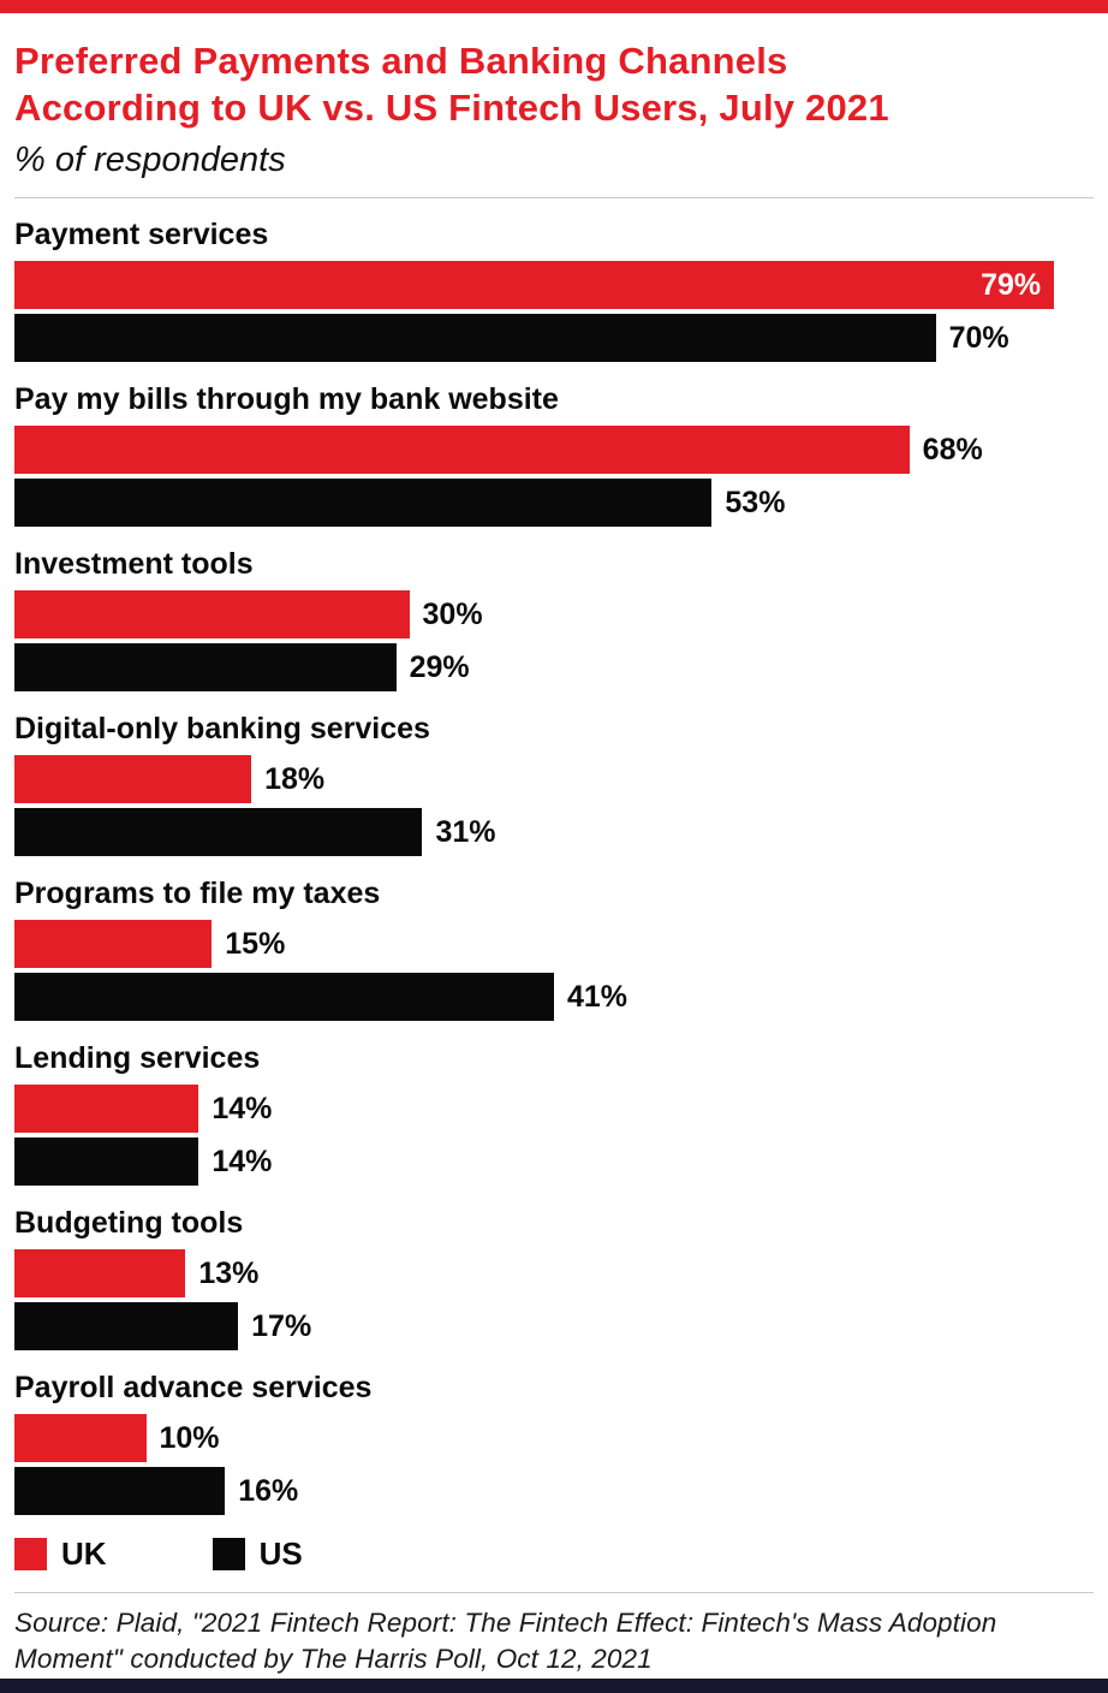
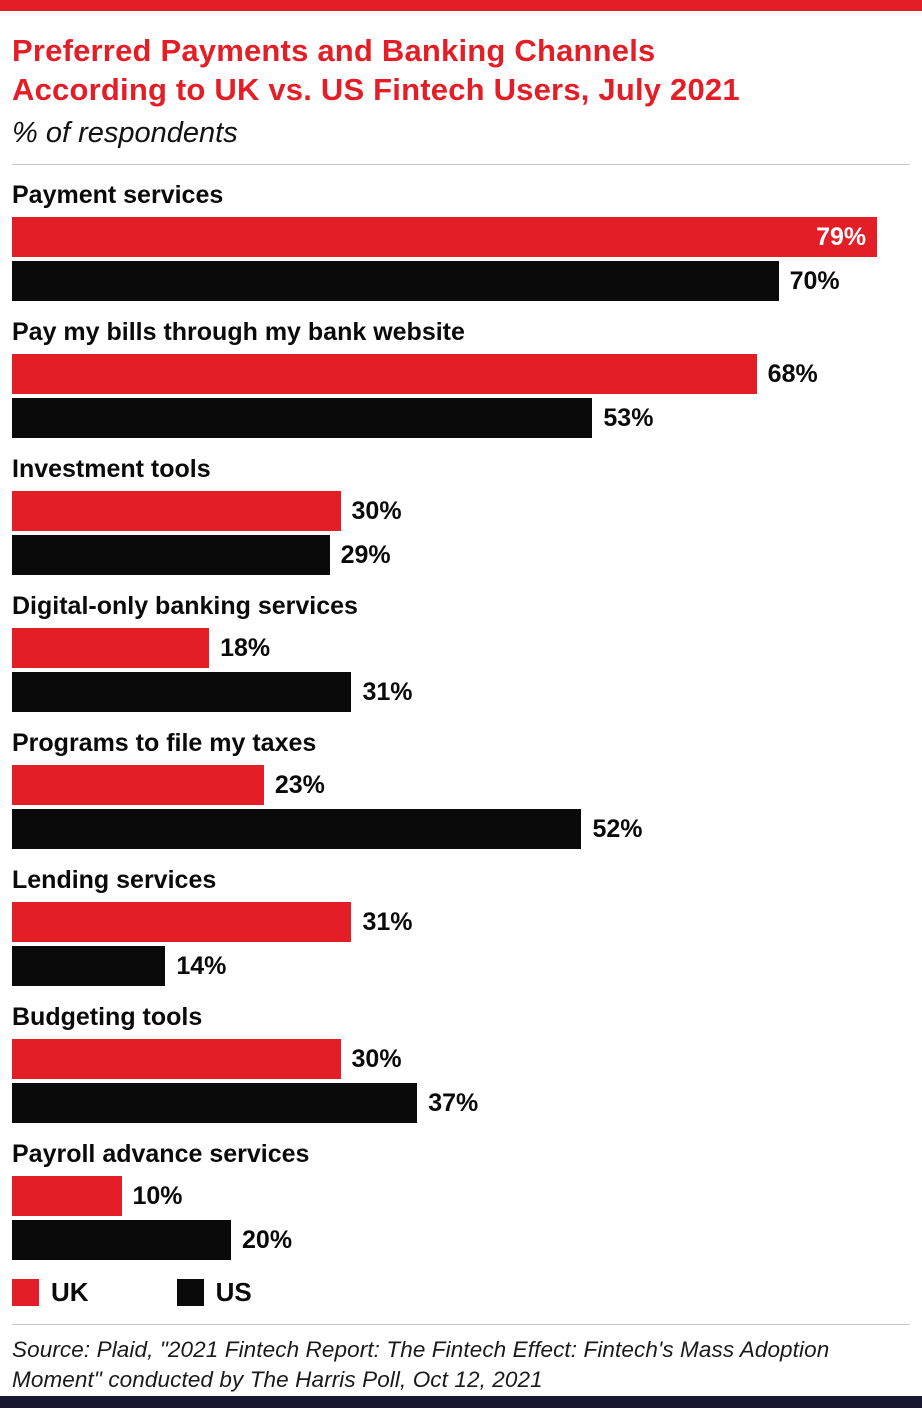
UK/Programs to file my taxes: 15% -> 23%
US/Programs to file my taxes: 41% -> 52%
UK/Lending services: 14% -> 31%
UK/Budgeting tools: 13% -> 30%
US/Budgeting tools: 17% -> 37%
US/Payroll advance services: 16% -> 20%
